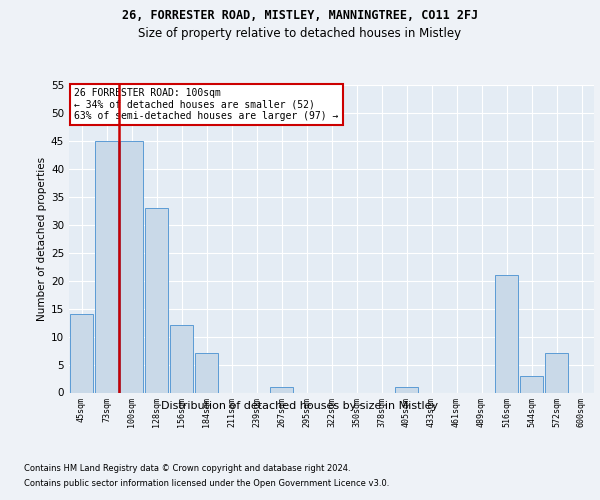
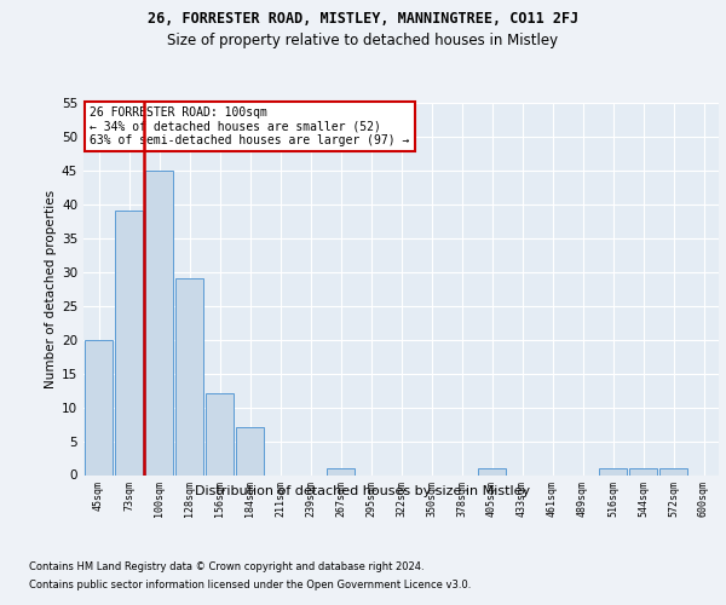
45sqm: 14 -> 20
73sqm: 45 -> 39
128sqm: 33 -> 29
516sqm: 21 -> 1
544sqm: 3 -> 1
572sqm: 7 -> 1
